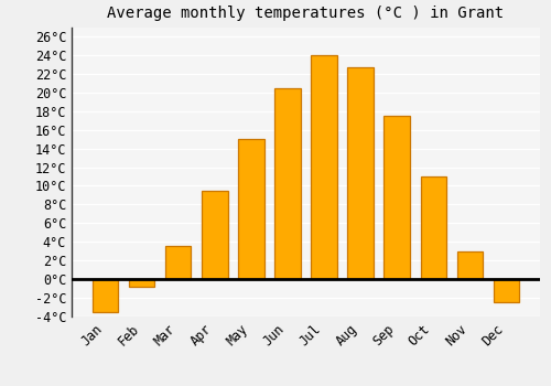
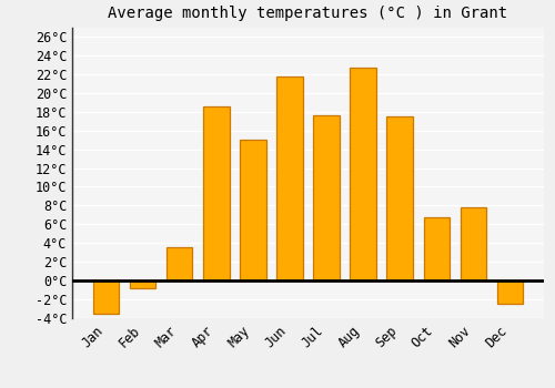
Apr: 9.5°C -> 18.6°C
Jun: 20.5°C -> 21.8°C
Jul: 24.0°C -> 17.6°C
Oct: 11.0°C -> 6.8°C
Nov: 3.0°C -> 7.8°C
